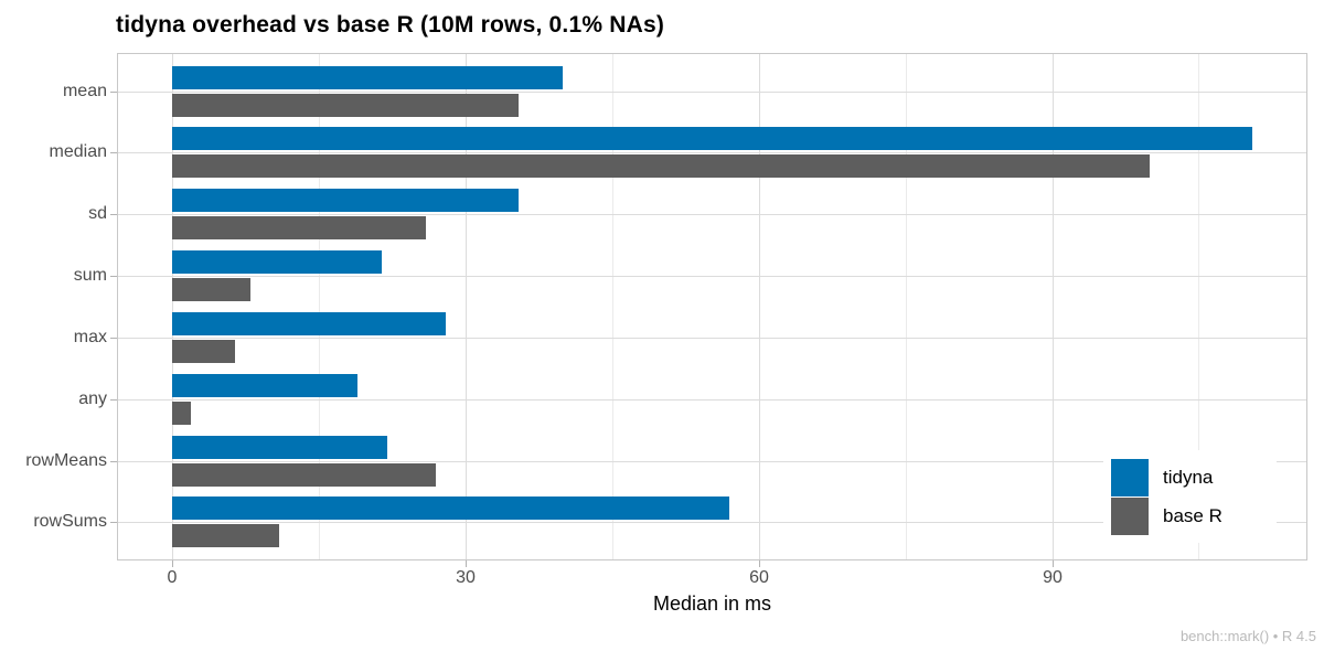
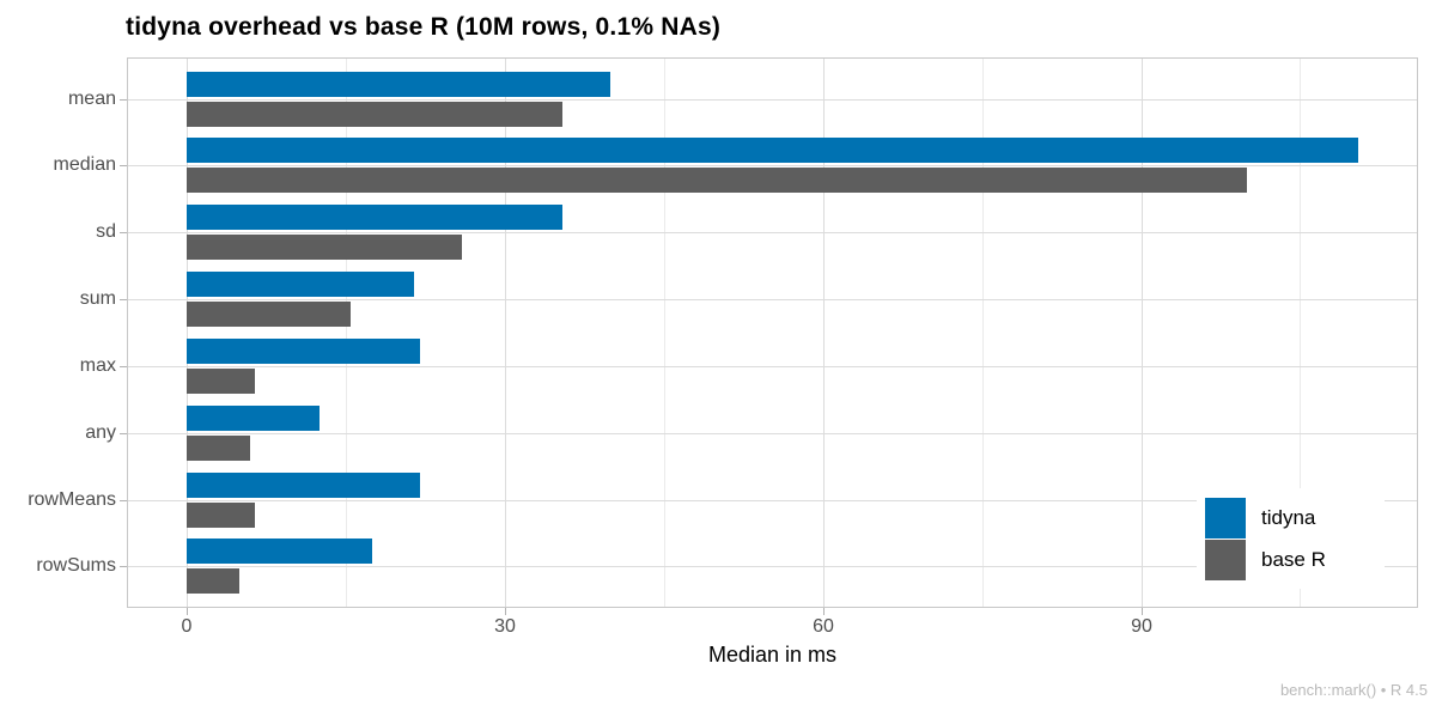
base R/sum: 8 -> 16
tidyna/max: 28 -> 22
tidyna/any: 19 -> 12
base R/any: 2 -> 6
base R/rowMeans: 27 -> 6
tidyna/rowSums: 57 -> 18
base R/rowSums: 11 -> 5
